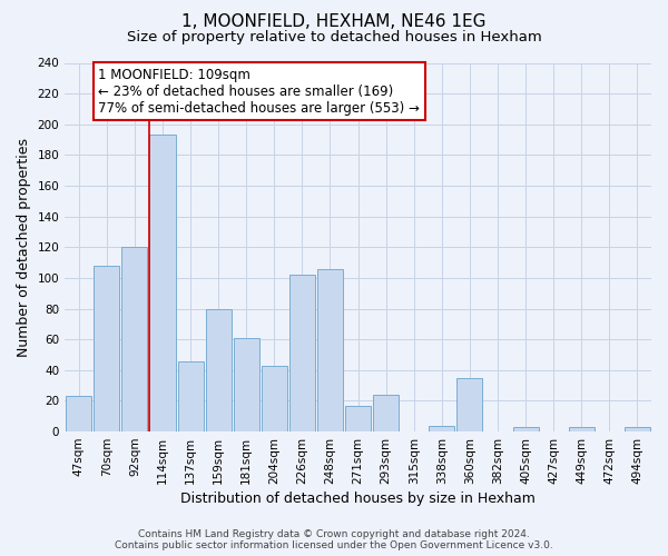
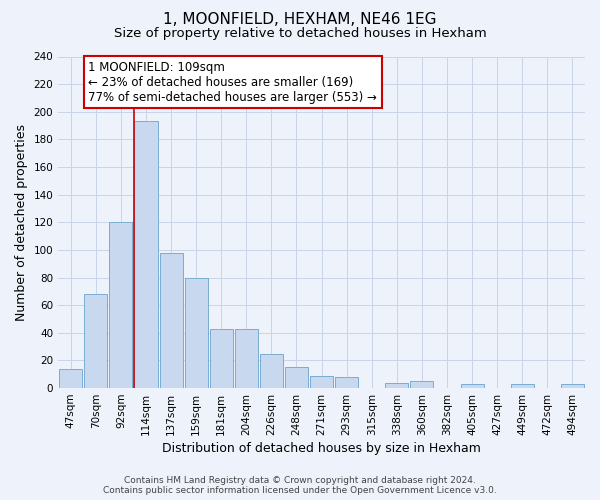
47sqm: 23 -> 14
70sqm: 108 -> 68
137sqm: 46 -> 98
181sqm: 61 -> 43
226sqm: 102 -> 25
248sqm: 106 -> 15
271sqm: 17 -> 9
293sqm: 24 -> 8
360sqm: 35 -> 5
